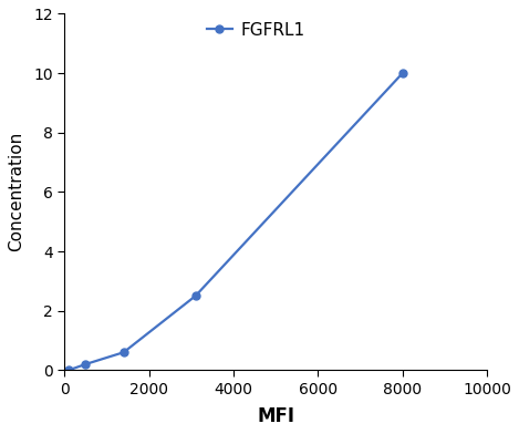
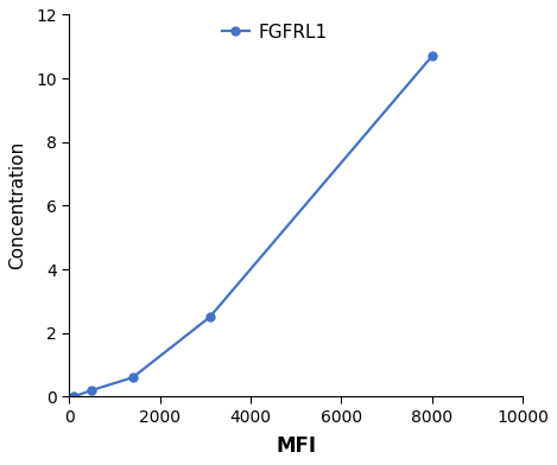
8000: 10.0 -> 10.7
